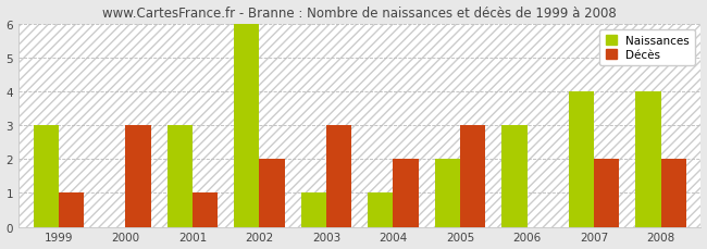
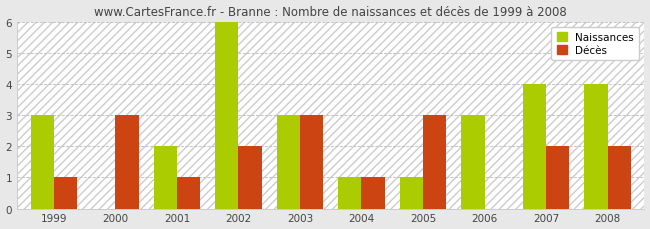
Naissances/2001: 3 -> 2
Naissances/2003: 1 -> 3
Décès/2004: 2 -> 1
Naissances/2005: 2 -> 1
